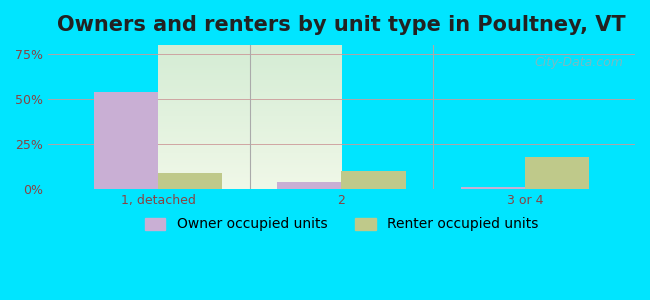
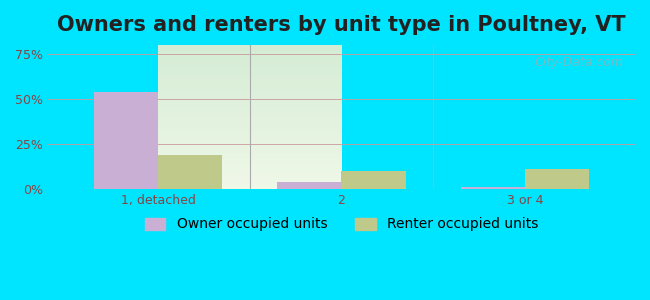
Renter occupied units/1, detached: 9% -> 19%
Renter occupied units/3 or 4: 18% -> 11%
